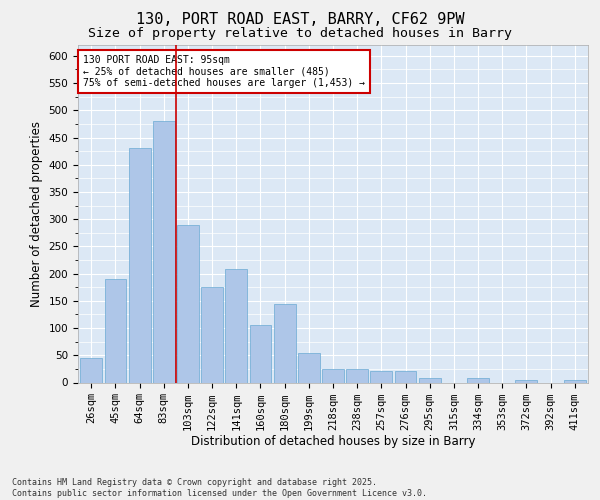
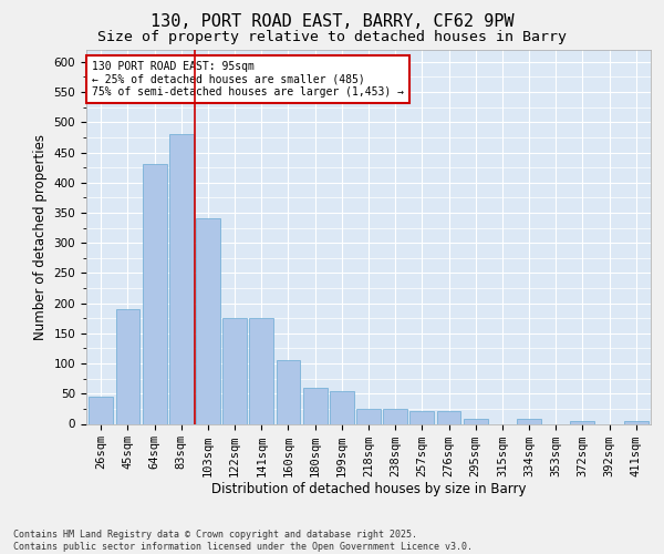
103sqm: 290 -> 340
141sqm: 208 -> 175
180sqm: 144 -> 60
